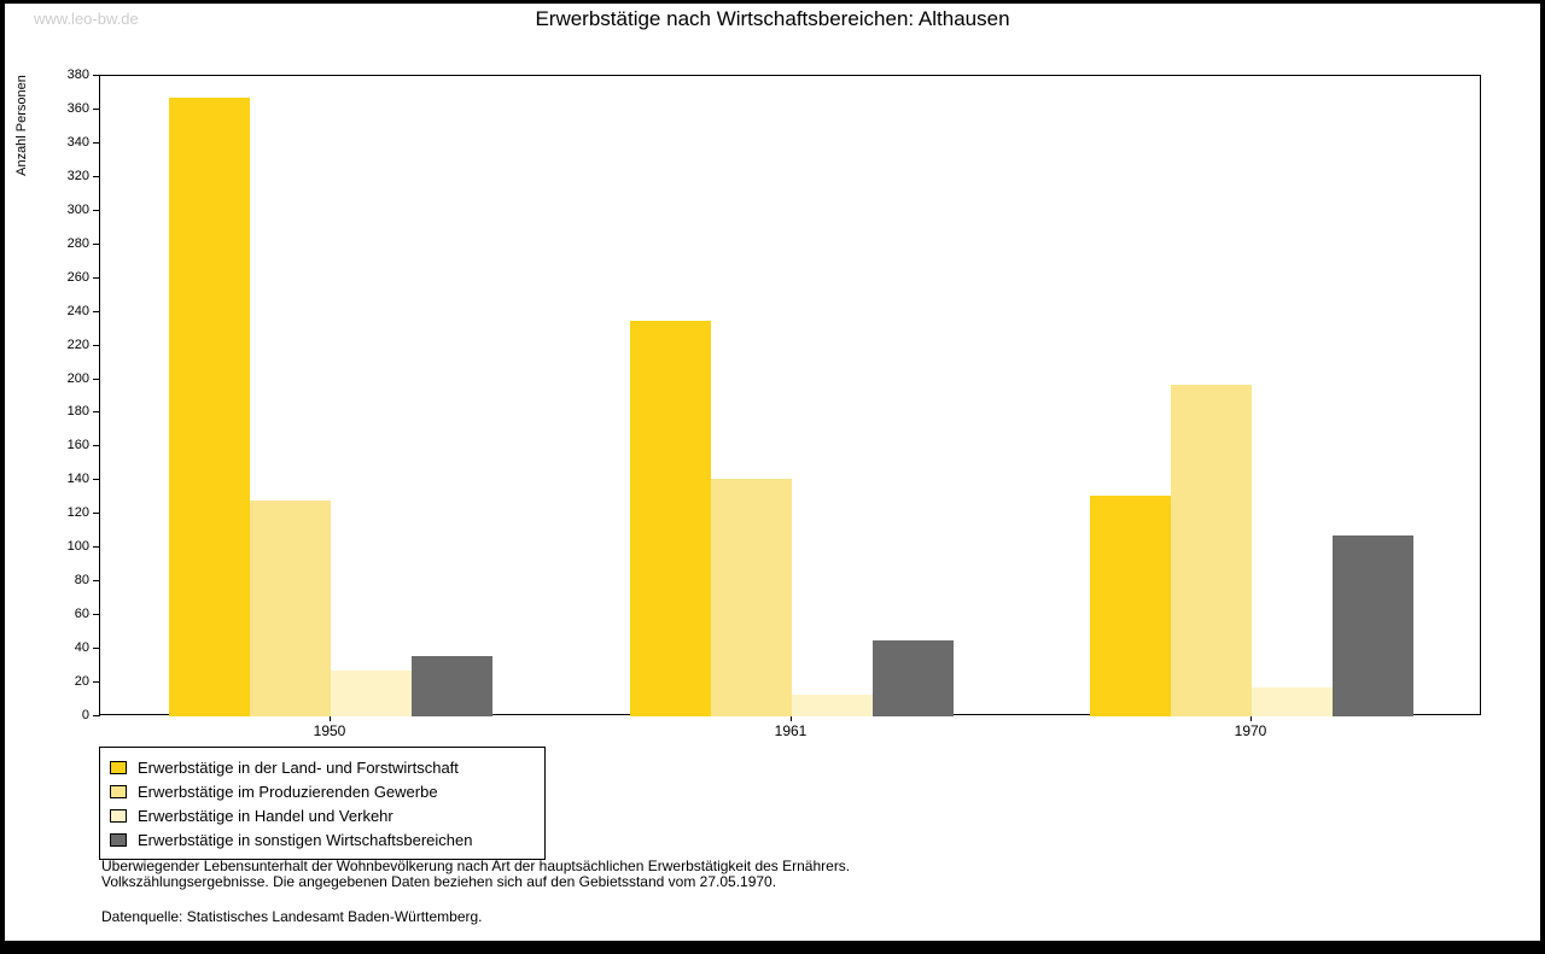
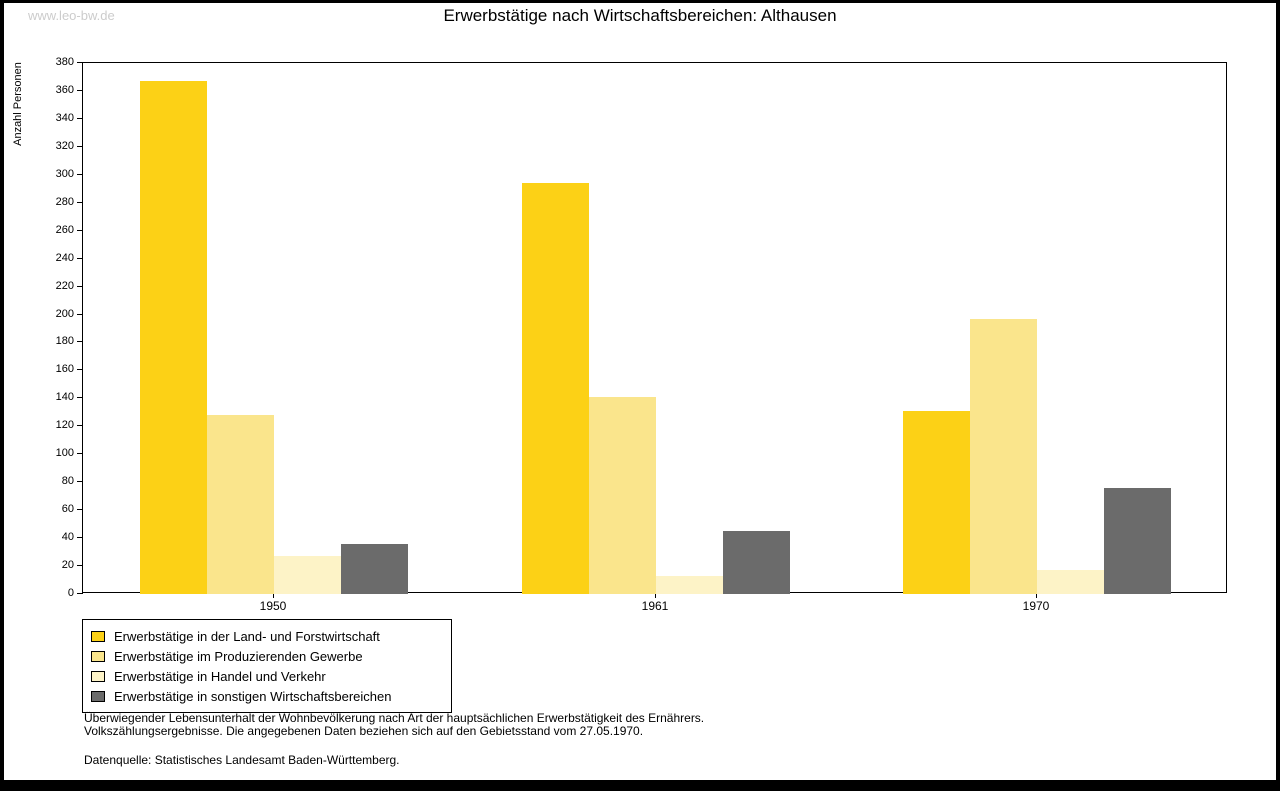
Erwerbstätige in der Land- und Forstwirtschaft/1961: 235 -> 294
Erwerbstätige in sonstigen Wirtschaftsbereichen/1970: 107 -> 76
